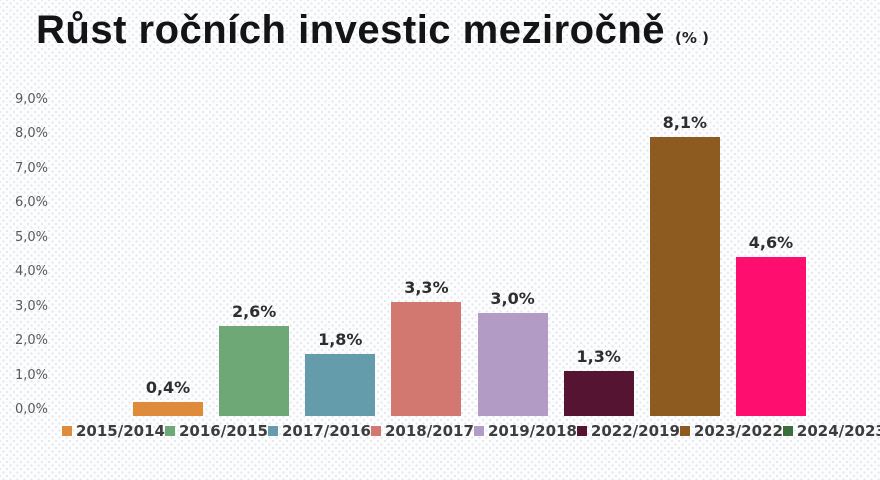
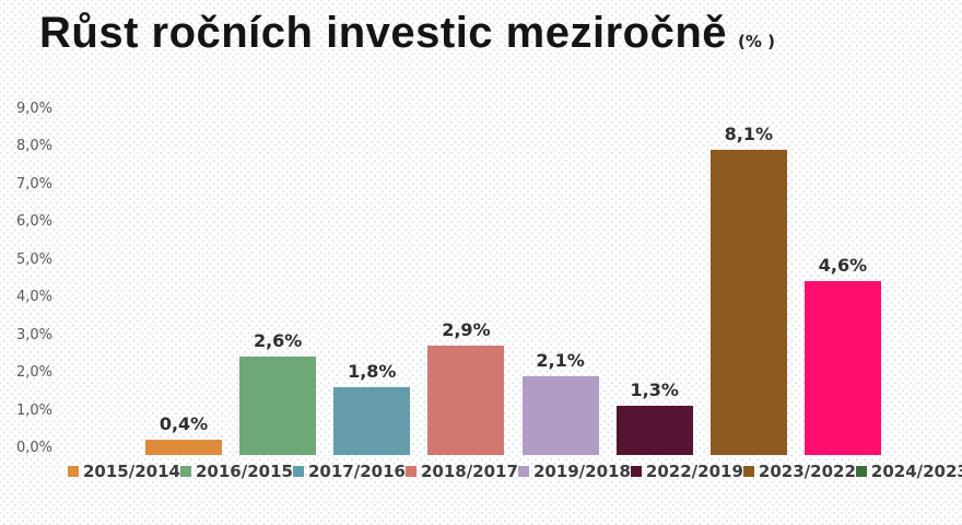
2018/2017: 3,3% -> 2,9%
2019/2018: 3,0% -> 2,1%
